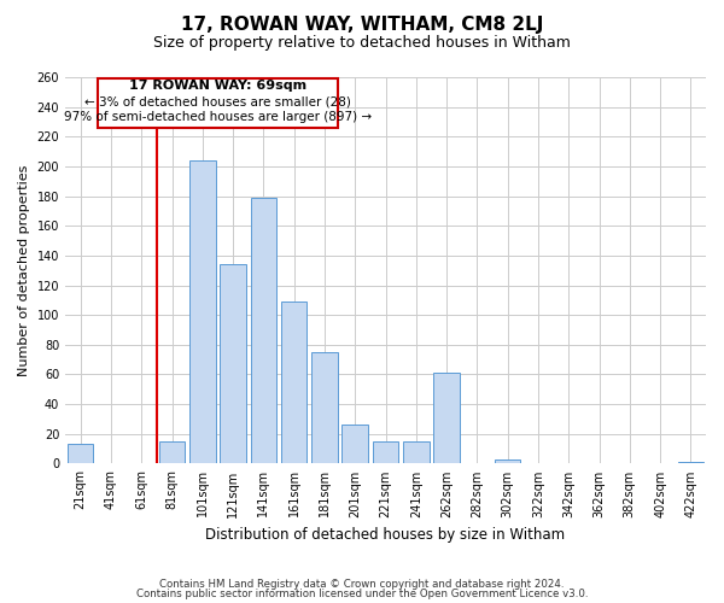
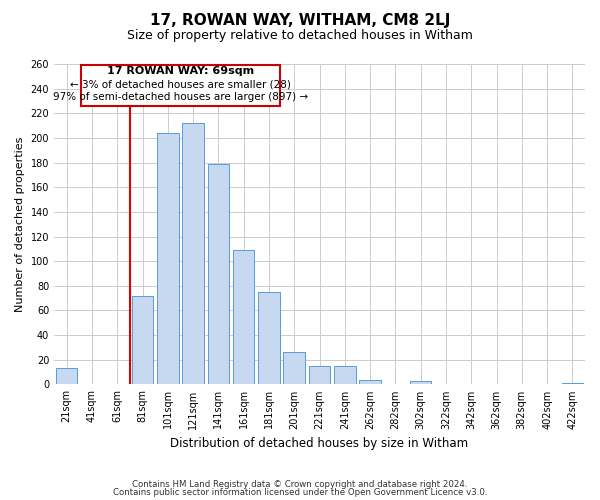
81sqm: 15 -> 72
121sqm: 134 -> 212
262sqm: 61 -> 4
